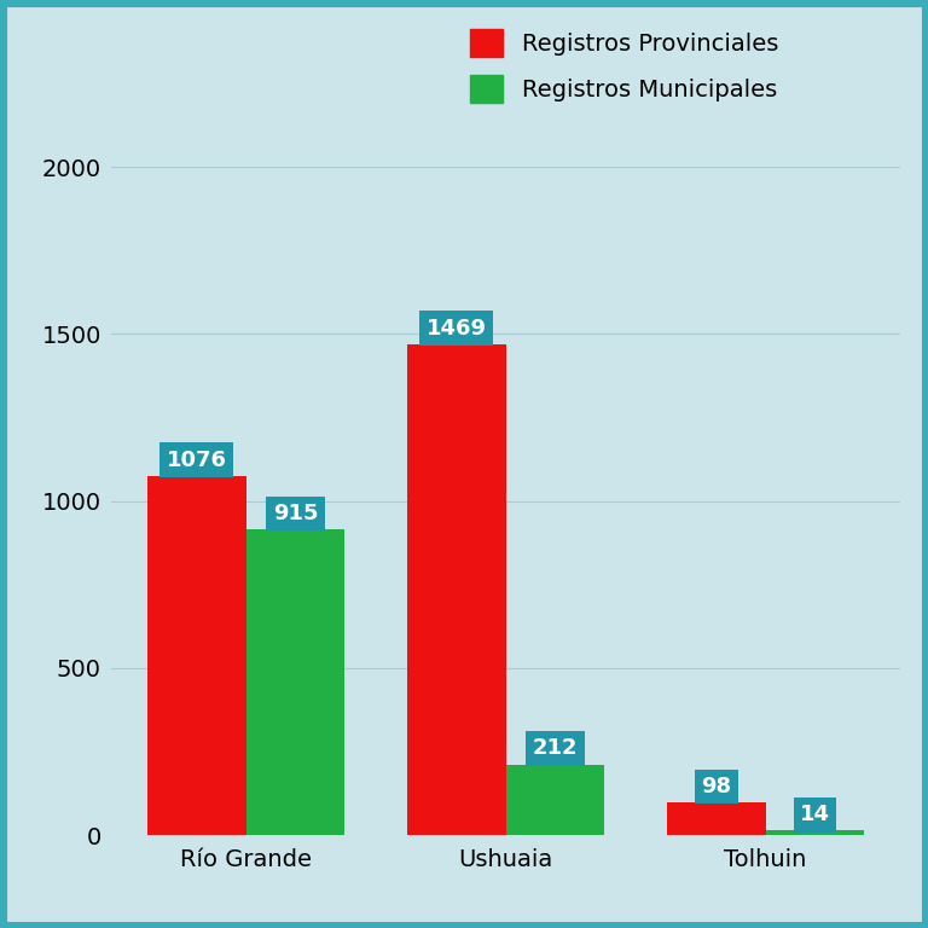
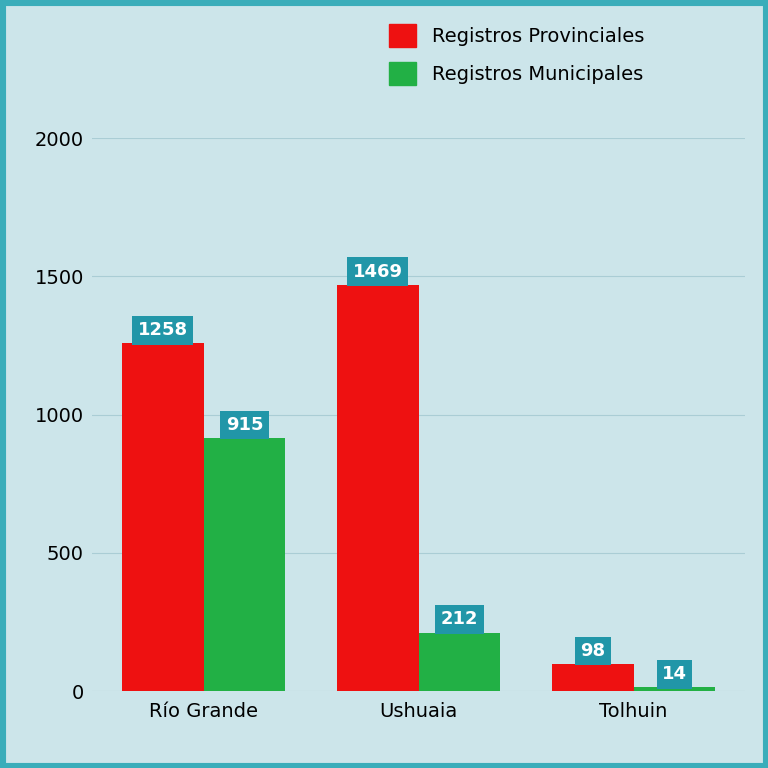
Registros Provinciales/Río Grande: 1076 -> 1258
